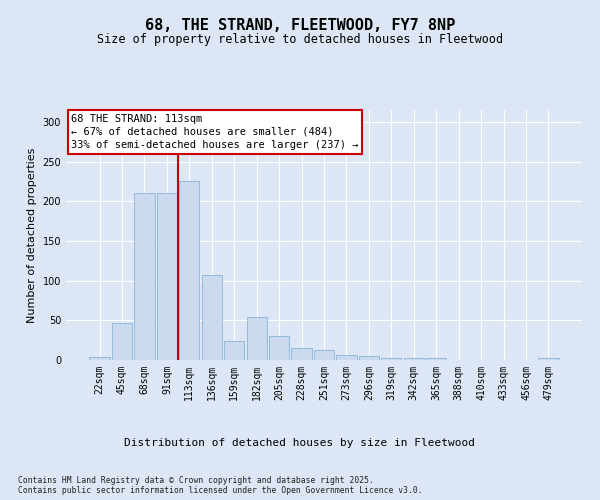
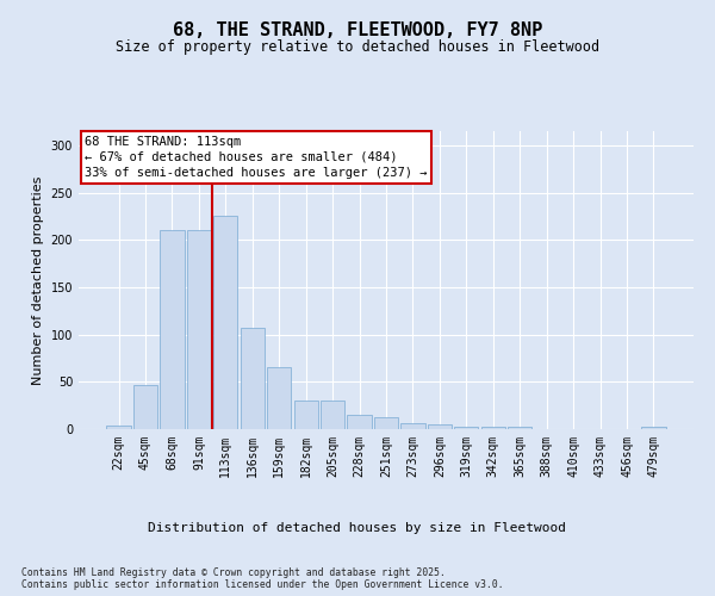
159sqm: 24 -> 65
182sqm: 54 -> 30
